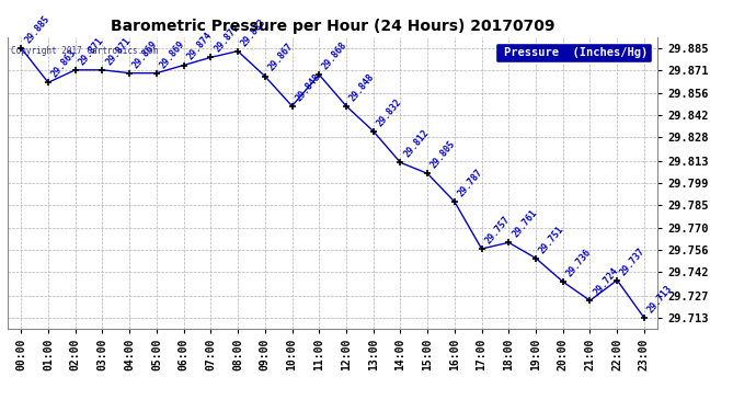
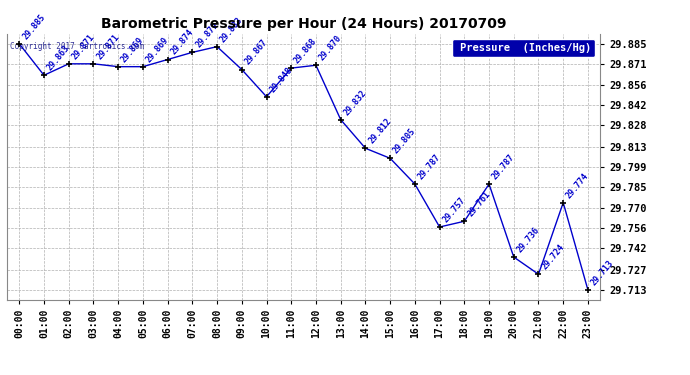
12:00: 29.848 -> 29.870
19:00: 29.751 -> 29.787
22:00: 29.737 -> 29.774
